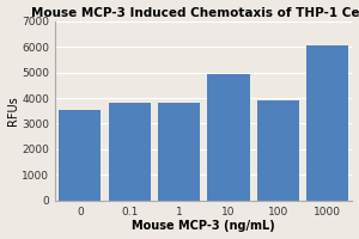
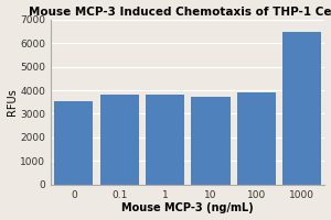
10: 4950 -> 3740
1000: 6050 -> 6480
